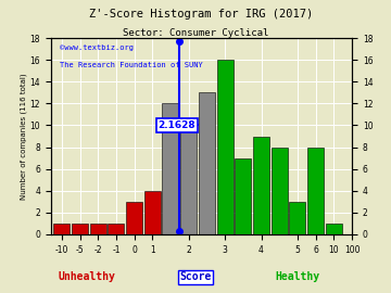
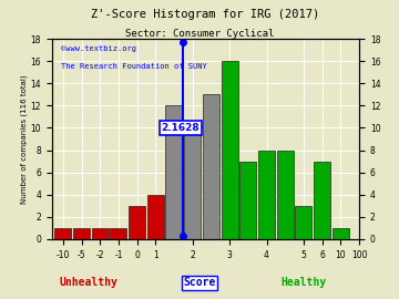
4: 9 -> 8
6: 8 -> 7
